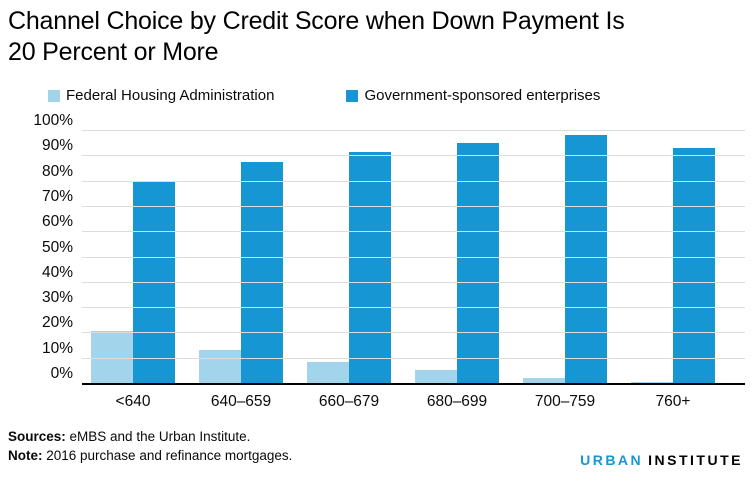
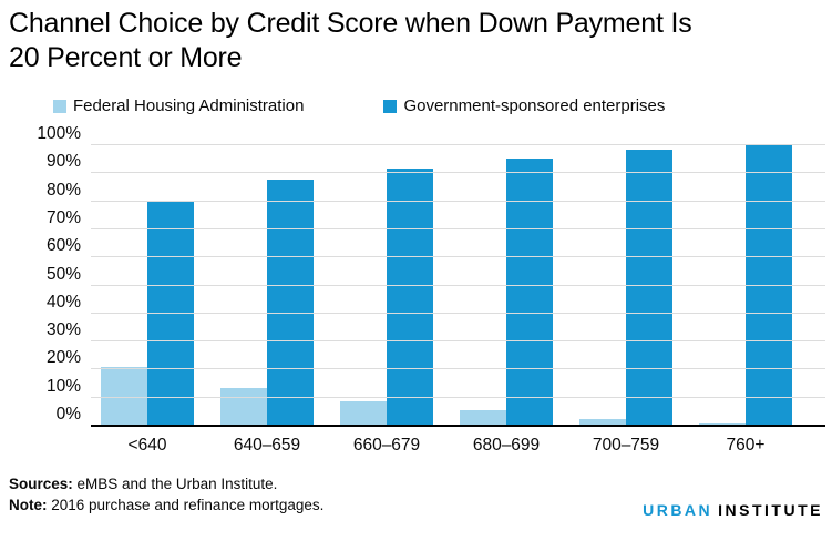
Government-sponsored enterprises/760+: 93% -> 100%
